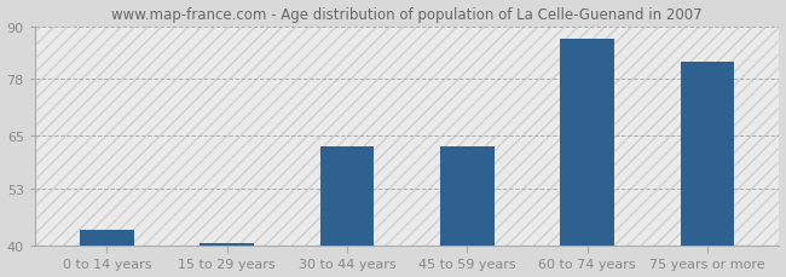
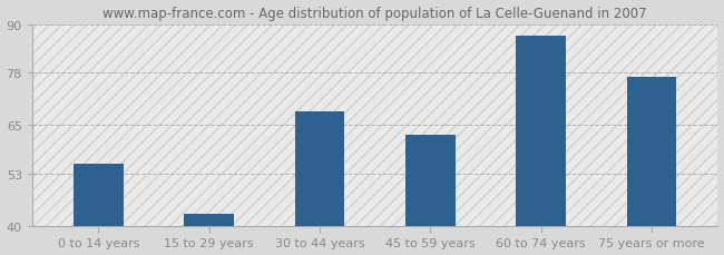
0 to 14 years: 43.5 -> 55.5
15 to 29 years: 40.5 -> 43.0
30 to 44 years: 62.5 -> 68.5
75 years or more: 82.0 -> 77.0
